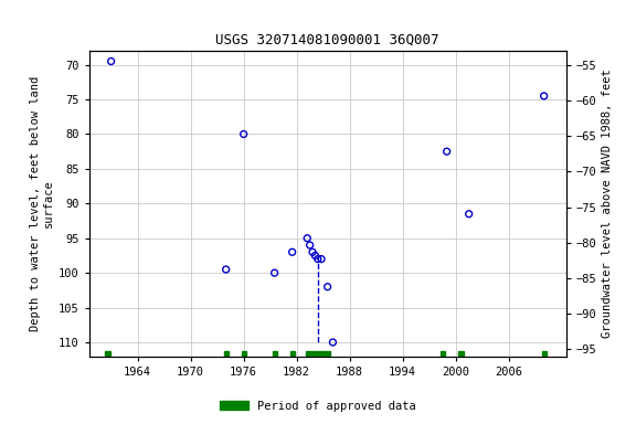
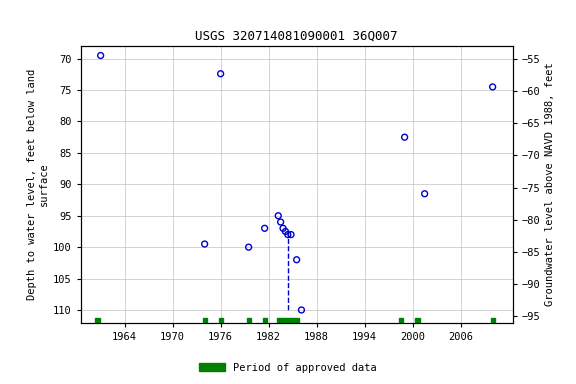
1976: 80.0 -> 72.4
